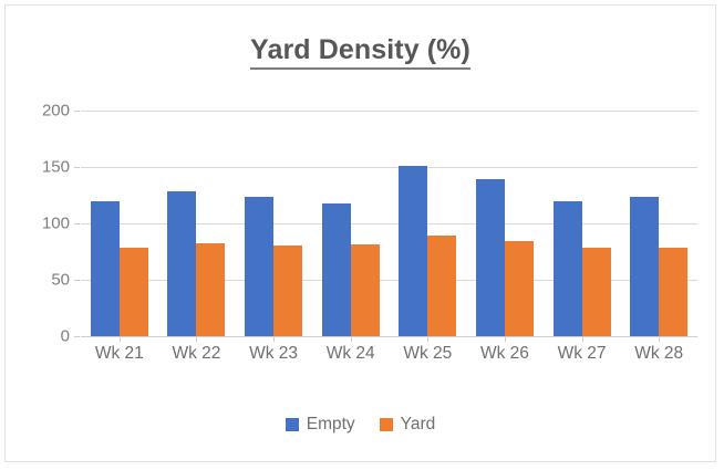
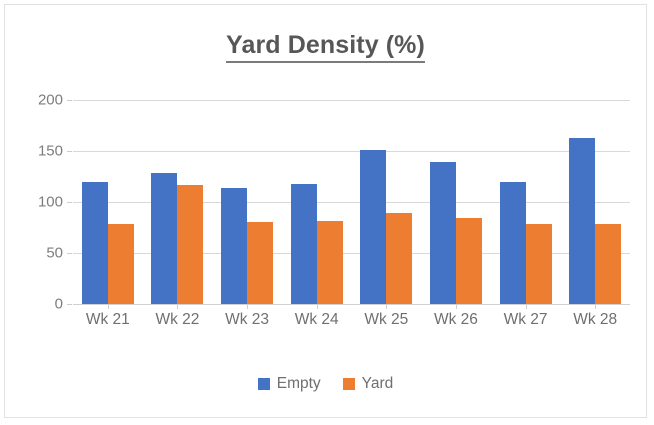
Yard/Wk 22: 82 -> 117
Empty/Wk 23: 124 -> 114
Empty/Wk 28: 124 -> 163
